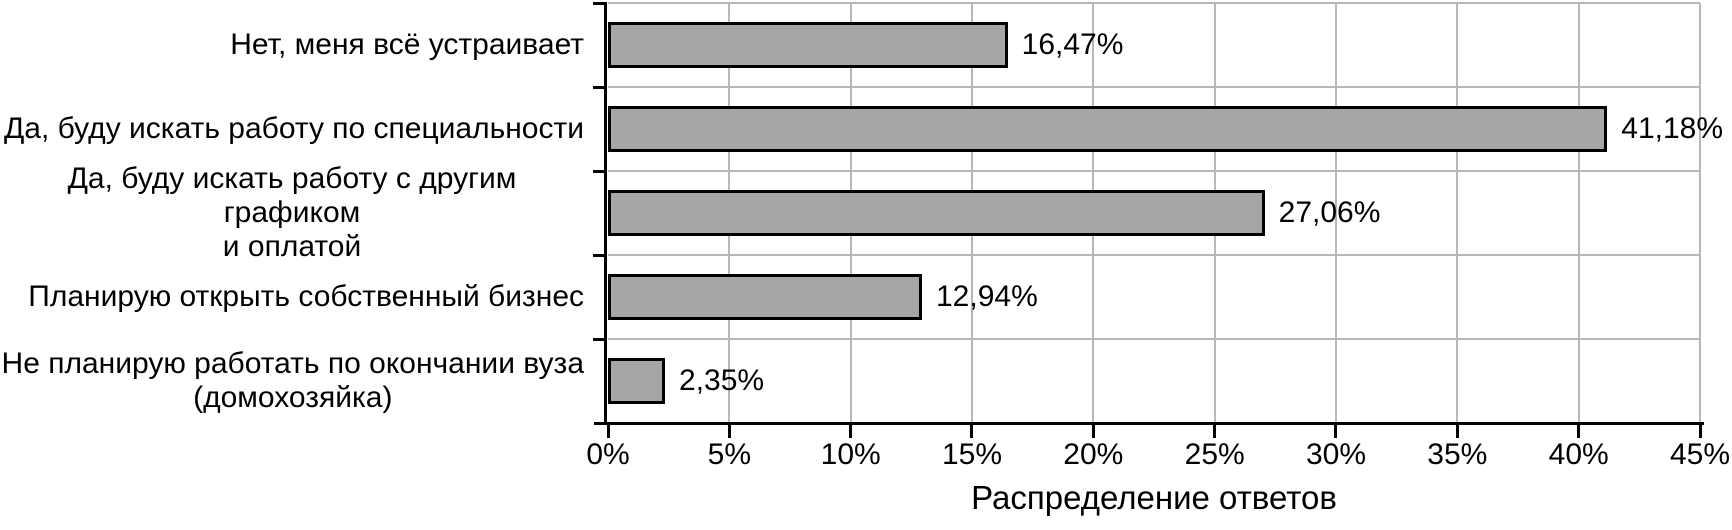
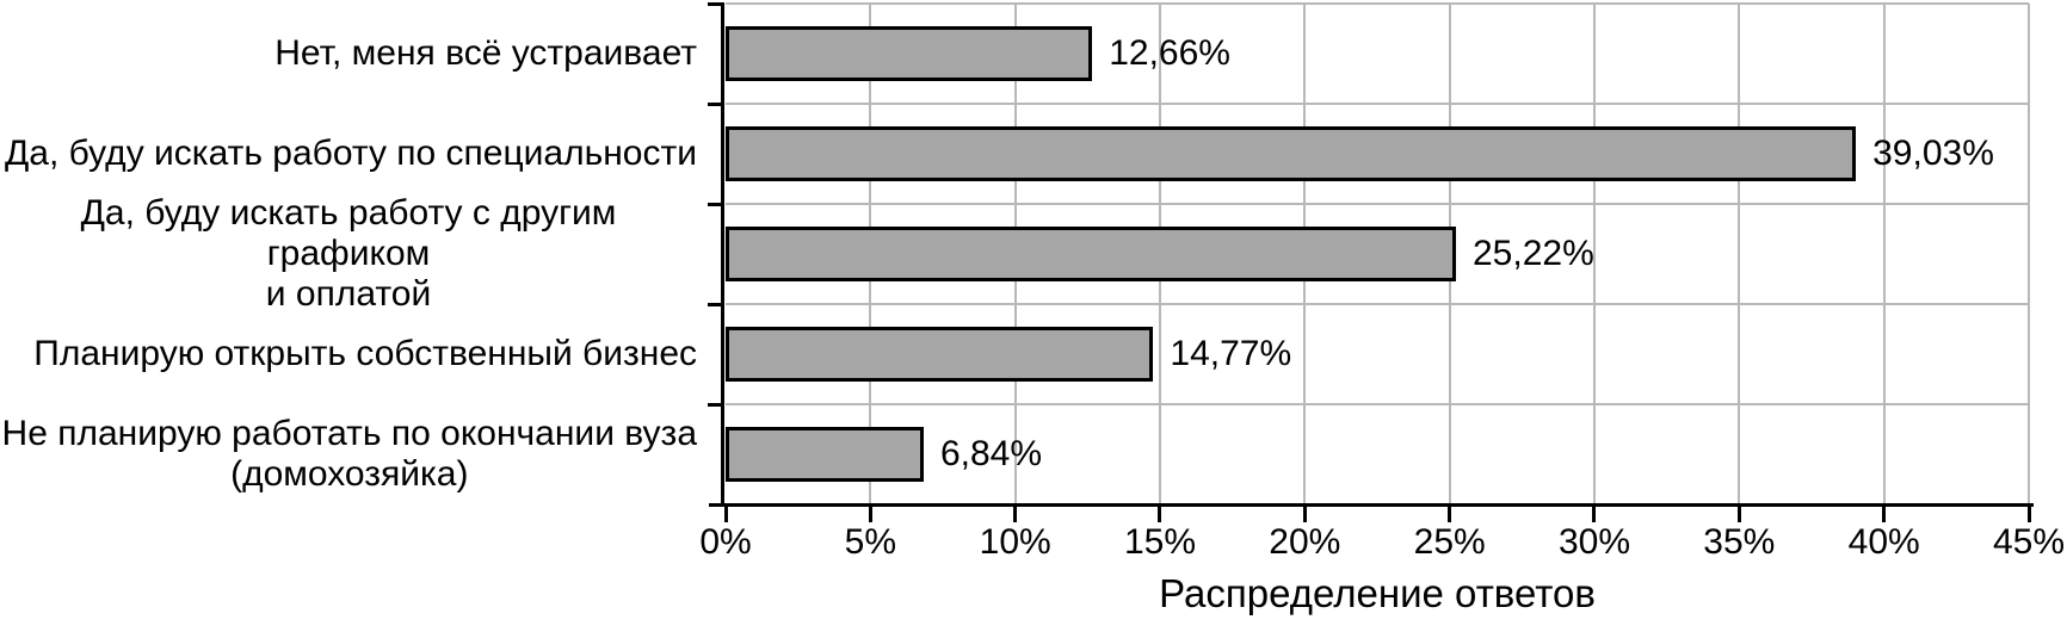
Нет, меня всё устраивает: 16,47% -> 12,66%
Да, буду искать работу по специальности: 41,18% -> 39,03%
Да, буду искать работу с другим графиком и оплатой: 27,06% -> 25,22%
Планирую открыть собственный бизнес: 12,94% -> 14,77%
Не планирую работать по окончании вуза (домохозяйка): 2,35% -> 6,84%
